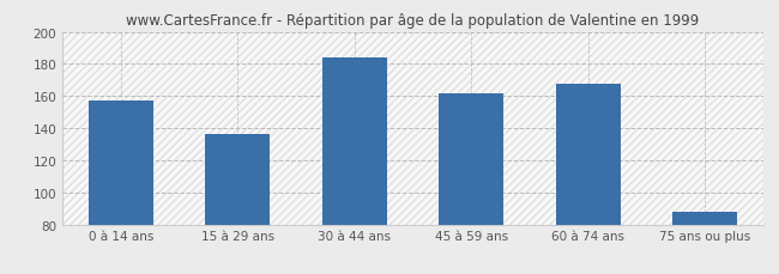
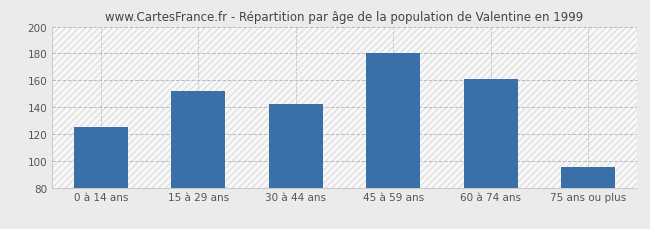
0 à 14 ans: 157 -> 125
15 à 29 ans: 136 -> 152
30 à 44 ans: 184 -> 142
45 à 59 ans: 162 -> 180
60 à 74 ans: 168 -> 161
75 ans ou plus: 88 -> 95
